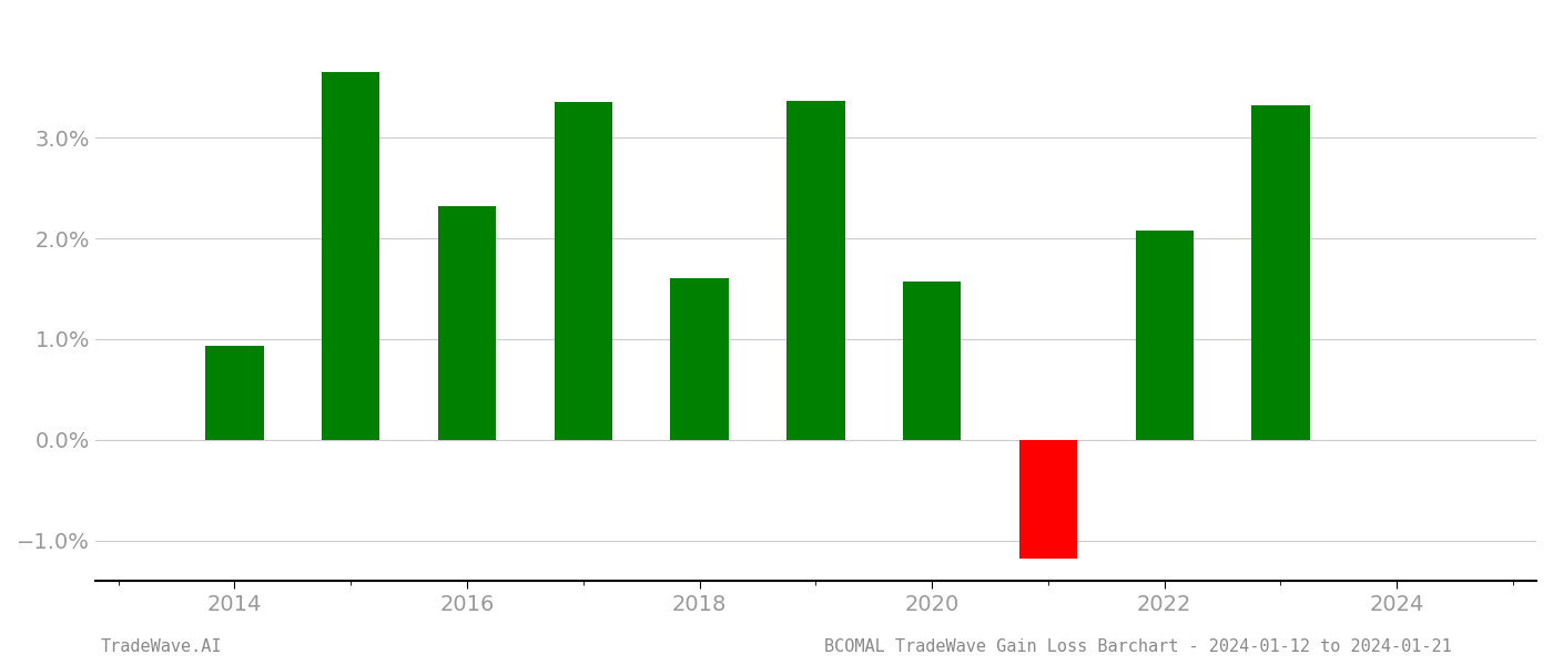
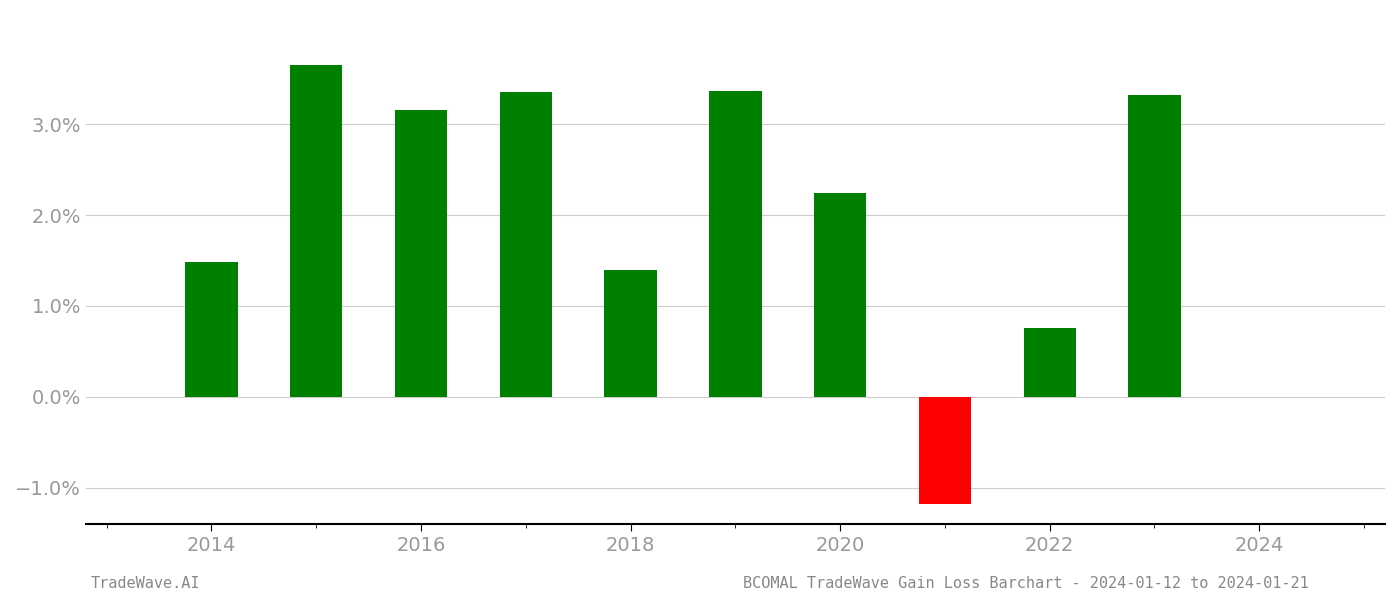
2014: 0.93% -> 1.48%
2016: 2.32% -> 3.16%
2018: 1.60% -> 1.40%
2020: 1.57% -> 2.24%
2022: 2.08% -> 0.76%
